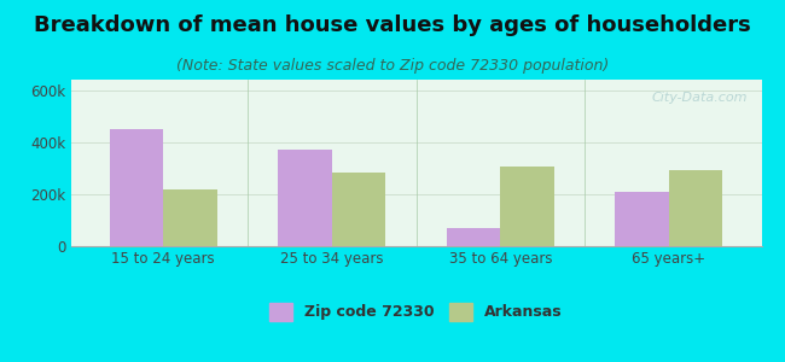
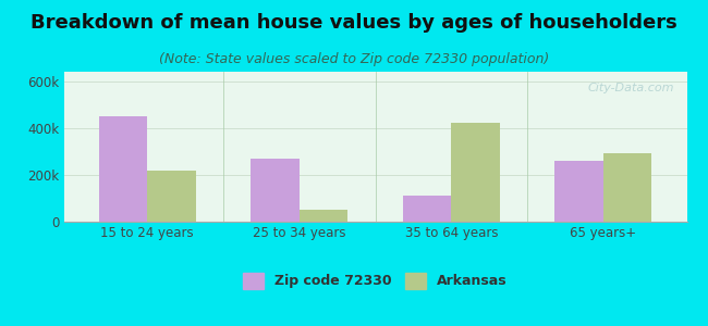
Zip code 72330/25 to 34 years: 370k -> 270k
Arkansas/25 to 34 years: 285k -> 50k
Zip code 72330/35 to 64 years: 70k -> 110k
Arkansas/35 to 64 years: 305k -> 420k
Zip code 72330/65 years+: 210k -> 260k
